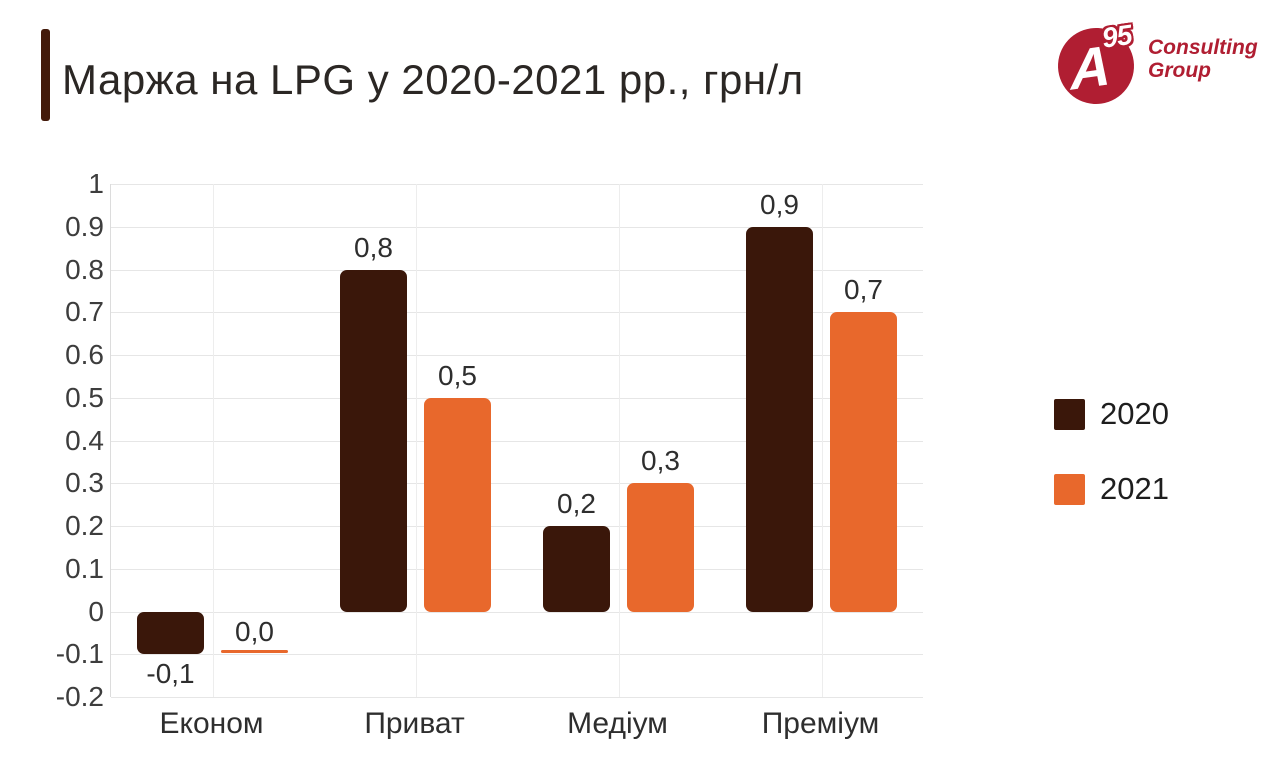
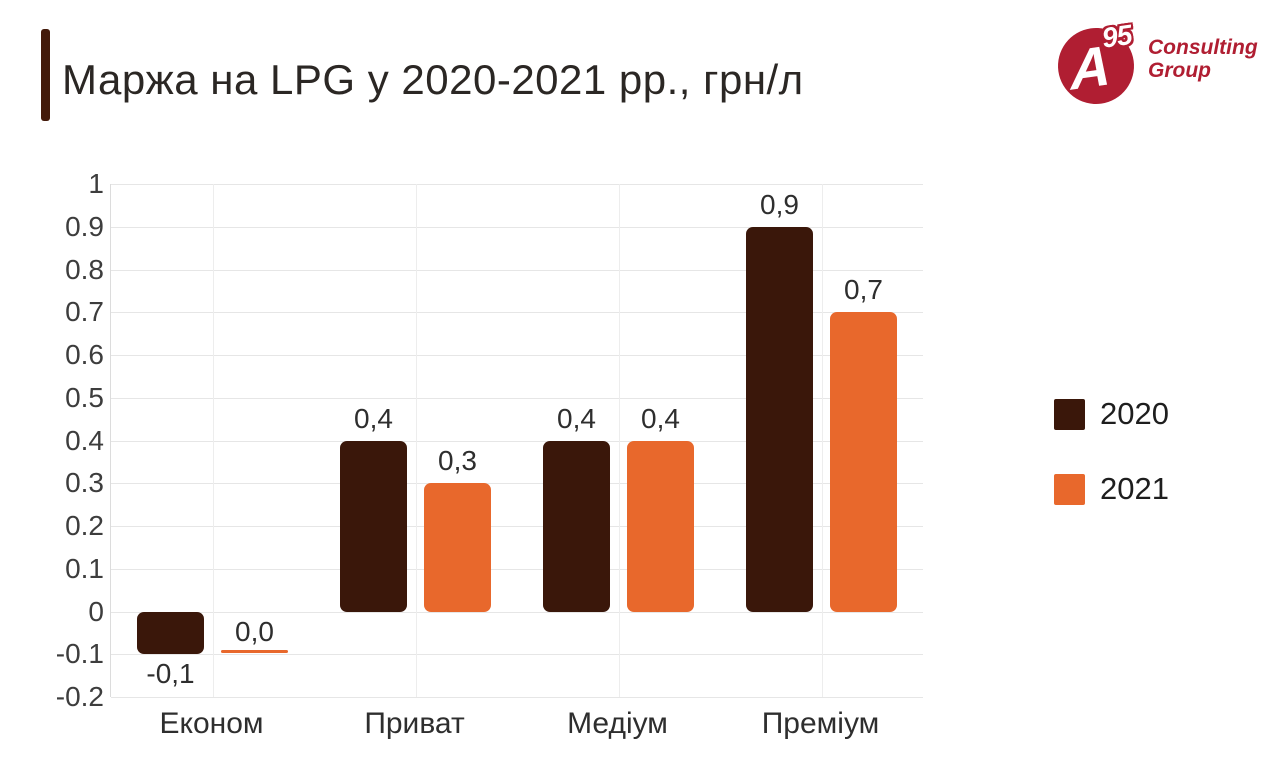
2020/Приват: 0,8 -> 0,4
2021/Приват: 0,5 -> 0,3
2020/Медіум: 0,2 -> 0,4
2021/Медіум: 0,3 -> 0,4
